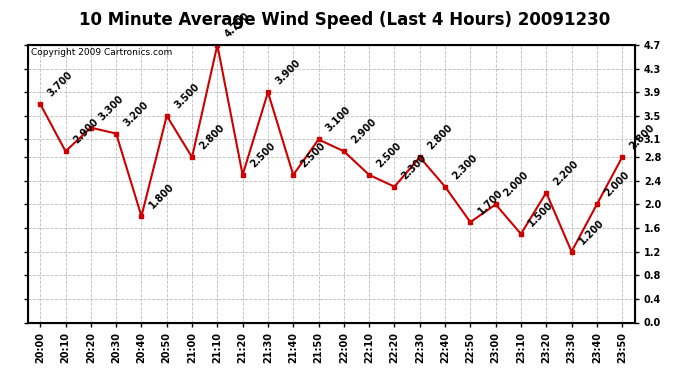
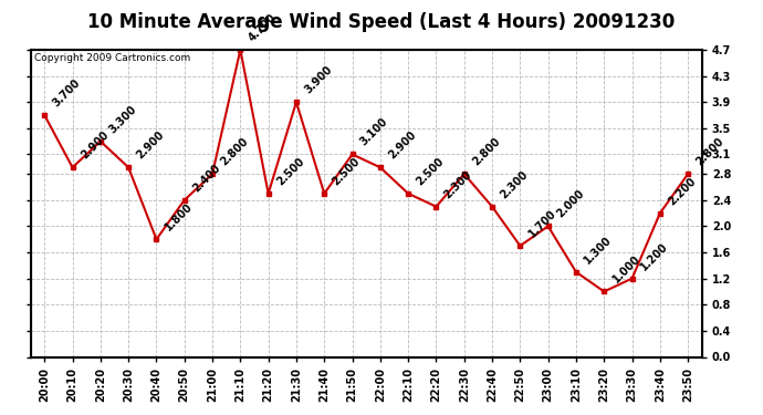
20:30: 3.200 -> 2.900
20:50: 3.500 -> 2.400
23:10: 1.500 -> 1.300
23:20: 2.200 -> 1.000
23:40: 2.000 -> 2.200
